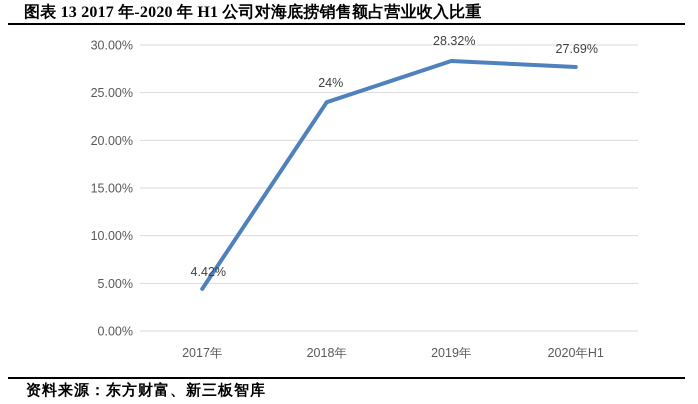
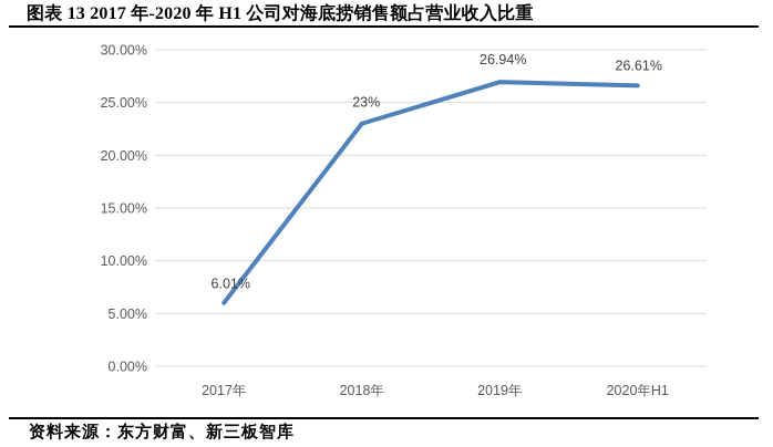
2017年: 4.42% -> 6.01%
2018年: 24% -> 23%
2019年: 28.32% -> 26.94%
2020年H1: 27.69% -> 26.61%
